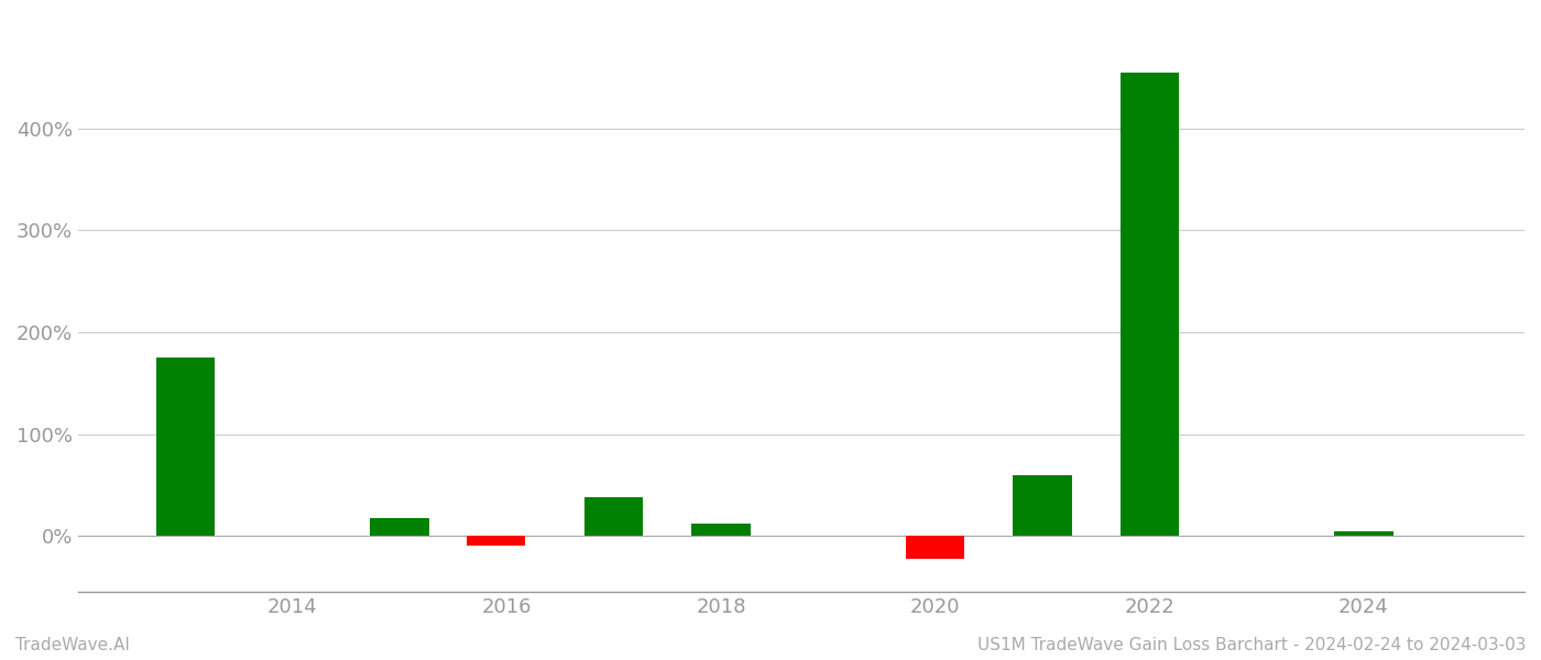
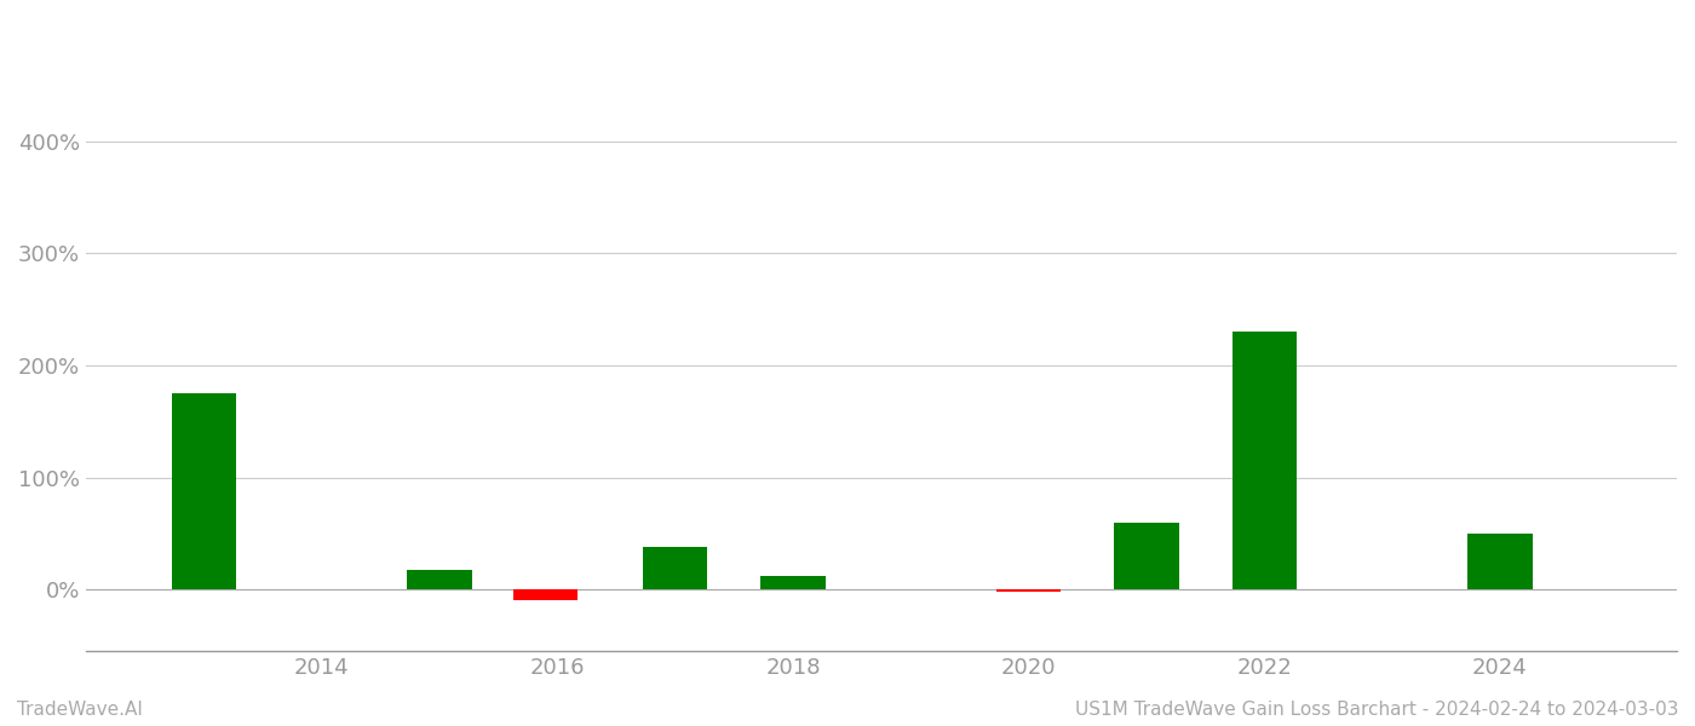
2020: -22% -> -2%
2022: 455% -> 230%
2024: 5% -> 50%
